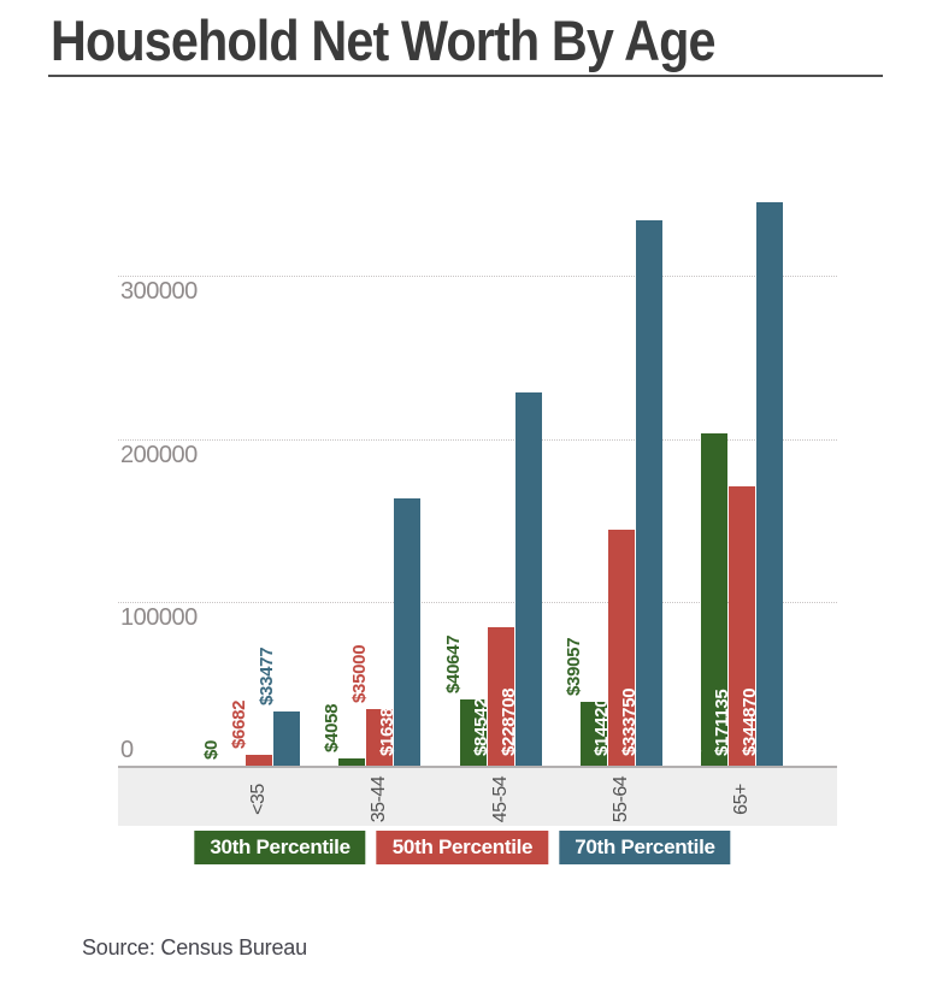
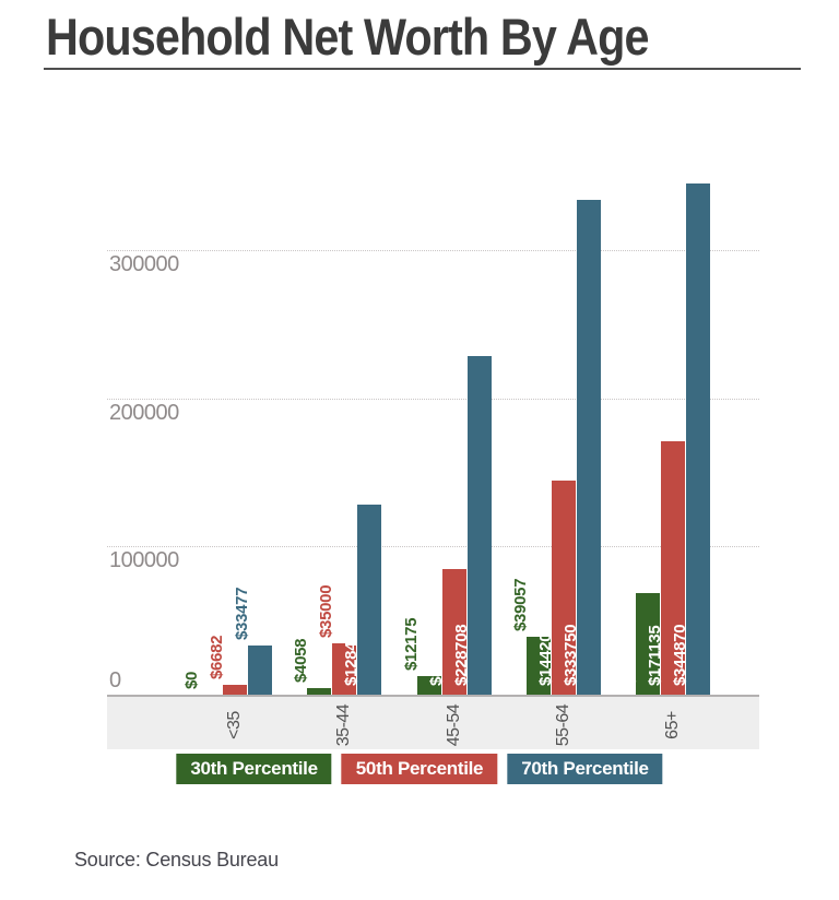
70th Percentile/35-44: $163816 -> $128430
30th Percentile/45-54: $40647 -> $12175
30th Percentile/65+: $203235 -> $68783
